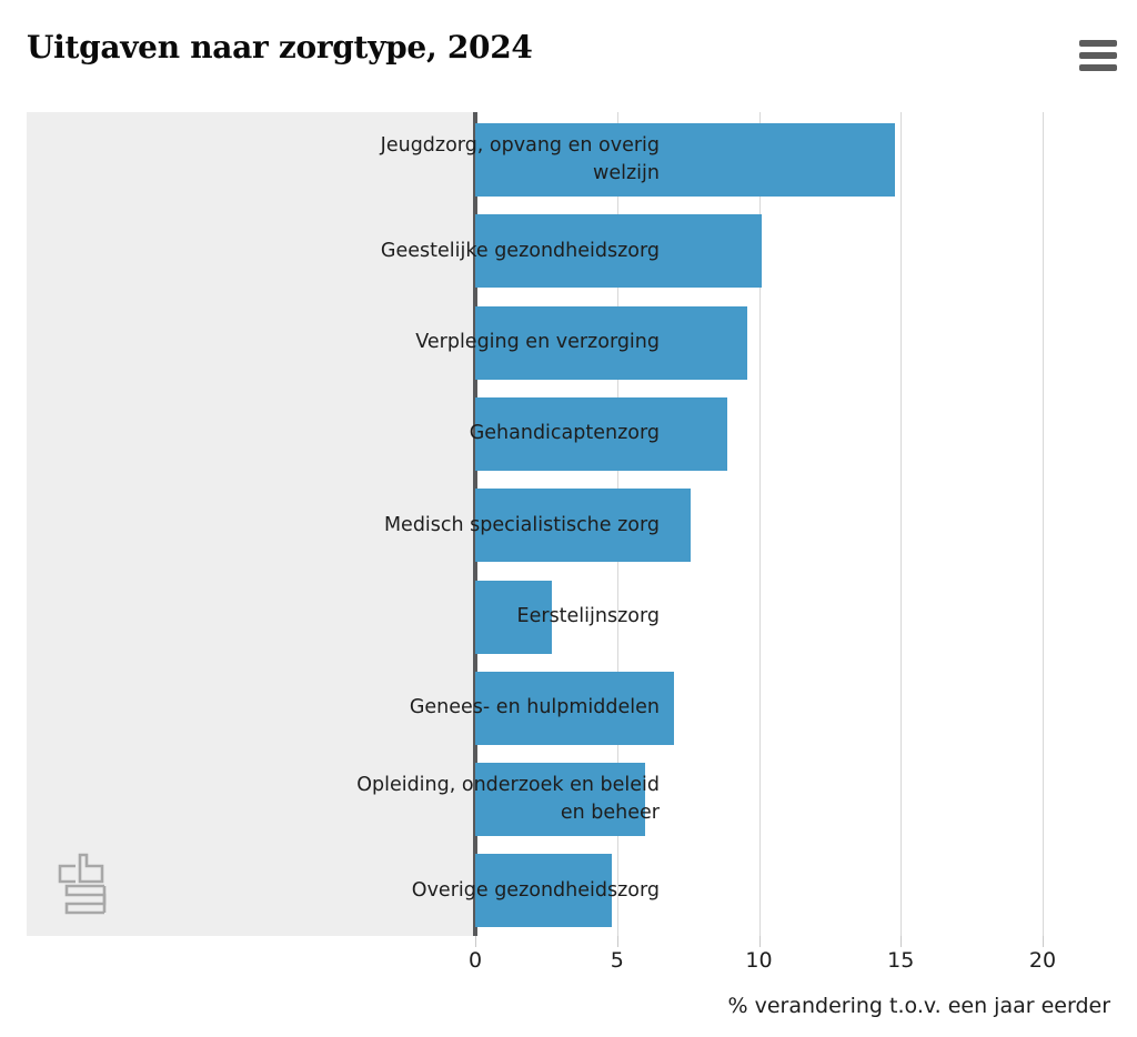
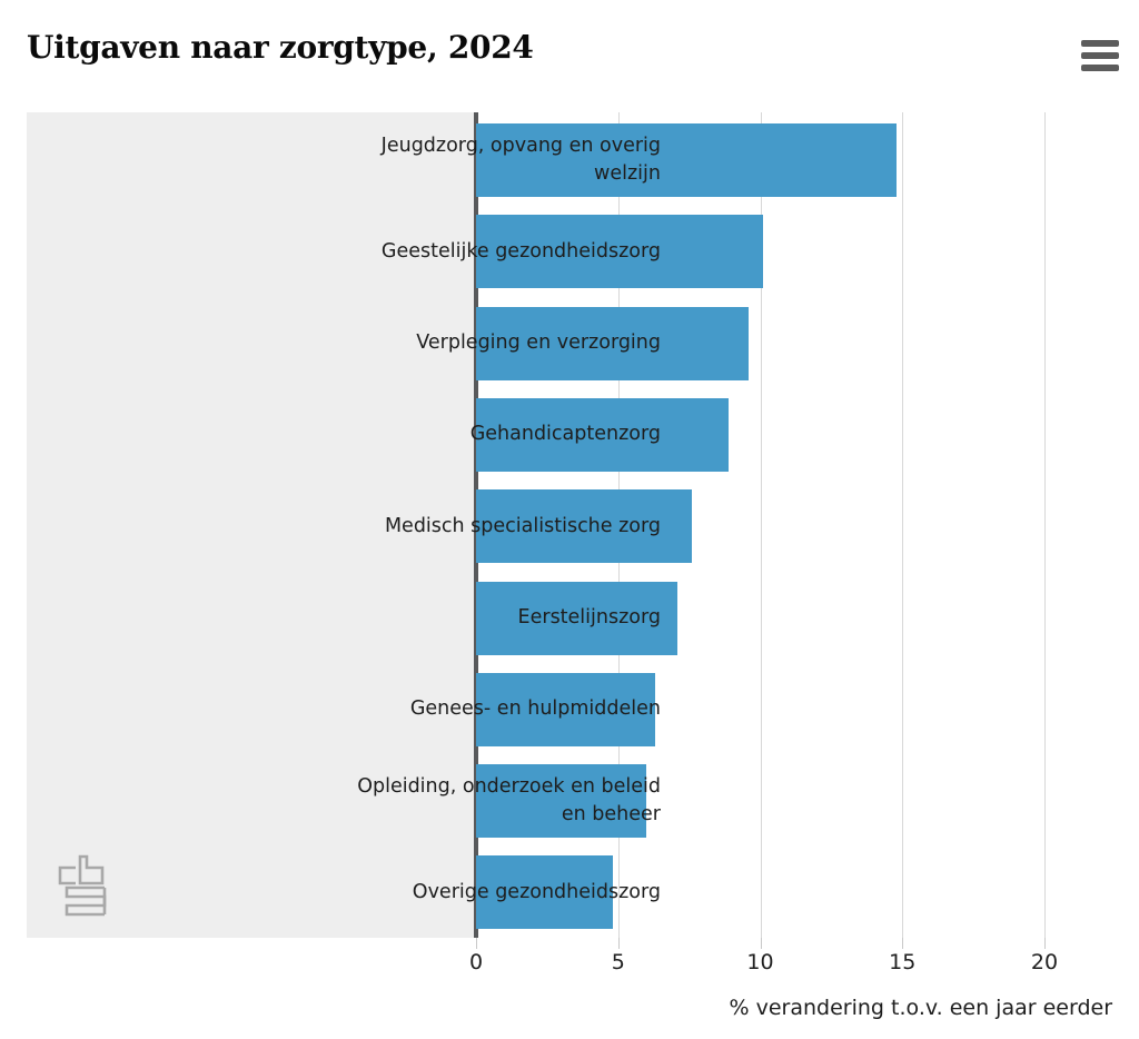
Eerstelijnszorg: 2.7 -> 7.1
Genees- en hulpmiddelen: 7.0 -> 6.3
